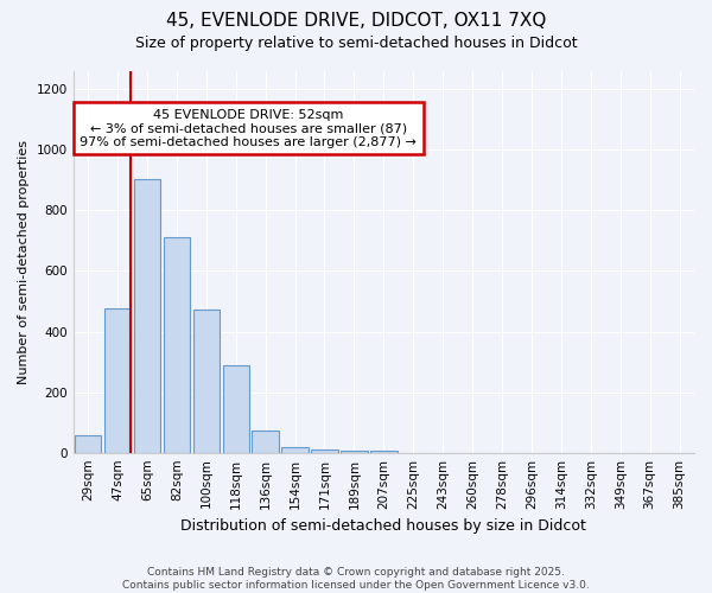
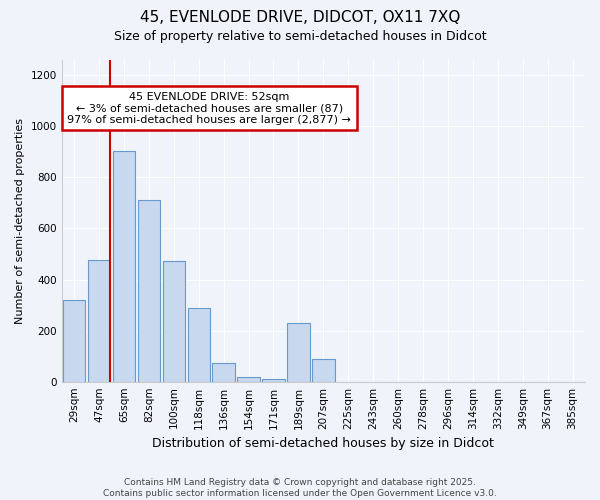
29sqm: 58 -> 320
189sqm: 5 -> 230
207sqm: 5 -> 90
